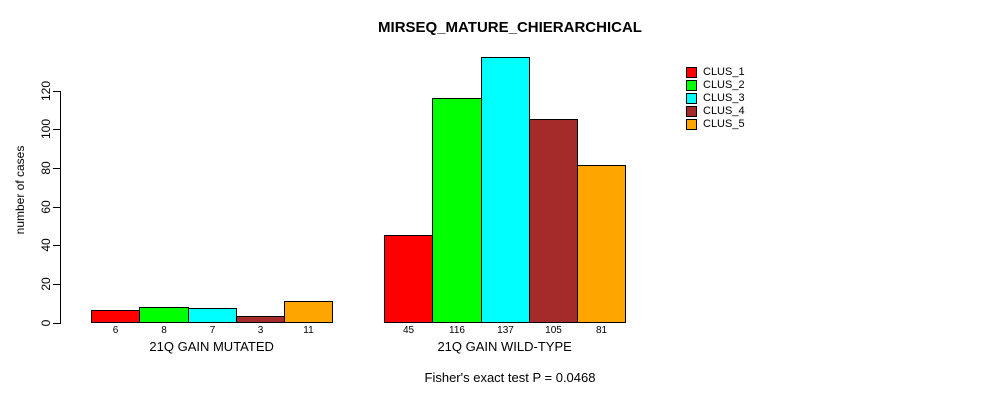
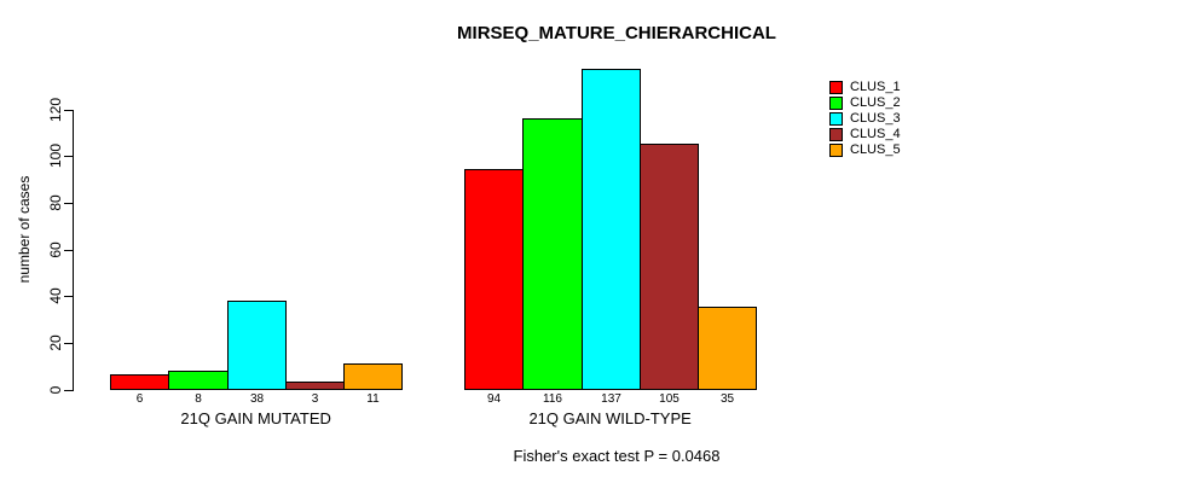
CLUS_3/21Q GAIN MUTATED: 7 -> 38
CLUS_1/21Q GAIN WILD-TYPE: 45 -> 94
CLUS_5/21Q GAIN WILD-TYPE: 81 -> 35
